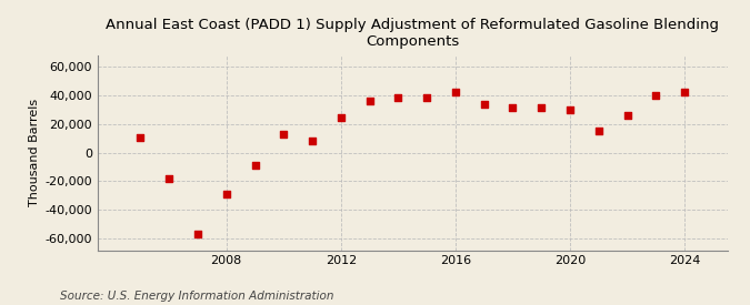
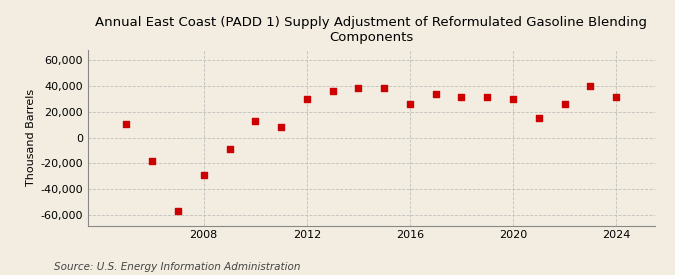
2012: 24,000 -> 30,000
2016: 42,000 -> 26,000
2024: 42,000 -> 31,000
